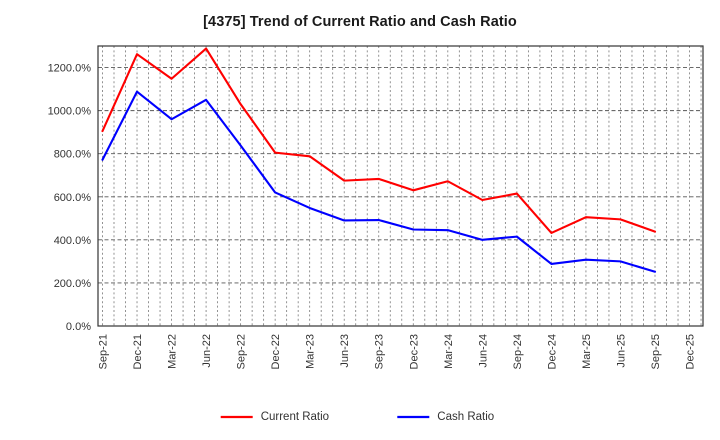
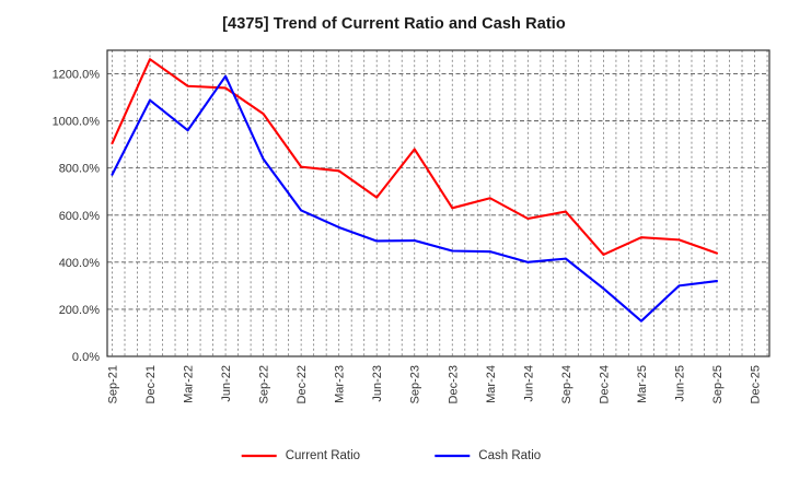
Current Ratio/Jun-22: 1290% -> 1140%
Cash Ratio/Jun-22: 1050% -> 1190%
Current Ratio/Sep-23: 680% -> 880%
Cash Ratio/Mar-25: 310% -> 150%
Cash Ratio/Sep-25: 250% -> 320%
